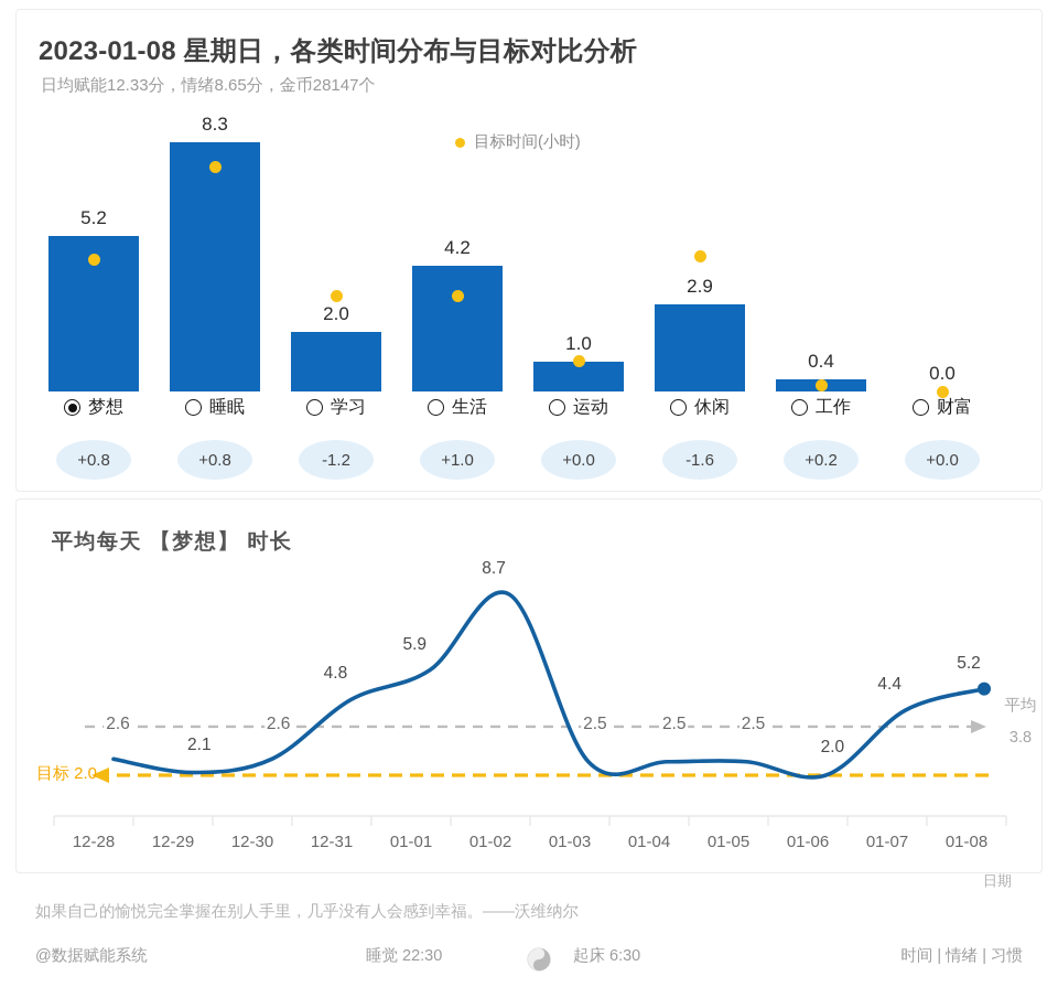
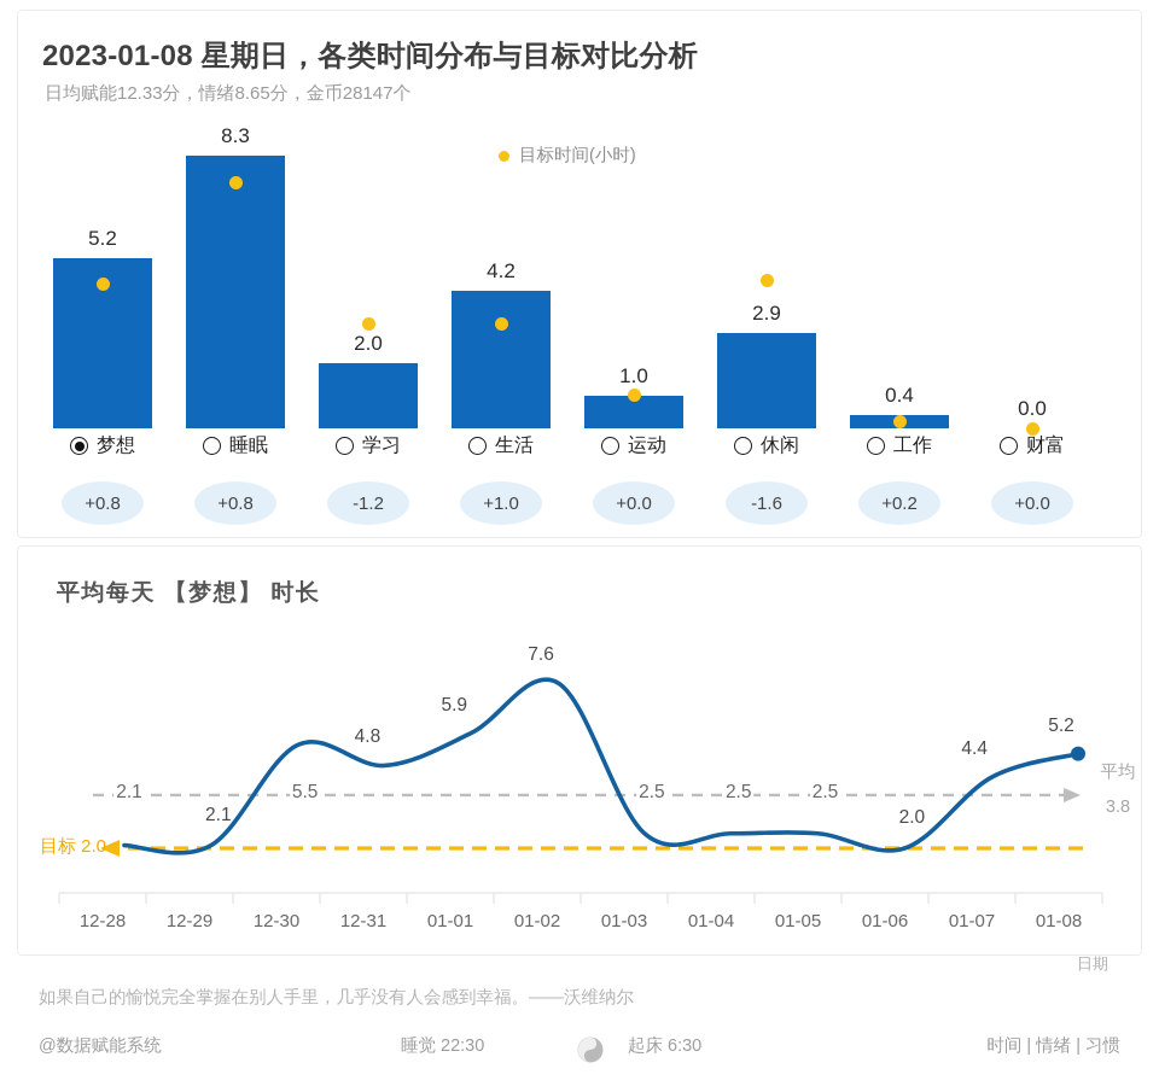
平均每天 【梦想】 时长/12-28: 2.6 -> 2.1
平均每天 【梦想】 时长/12-30: 2.6 -> 5.5
平均每天 【梦想】 时长/01-02: 8.7 -> 7.6
